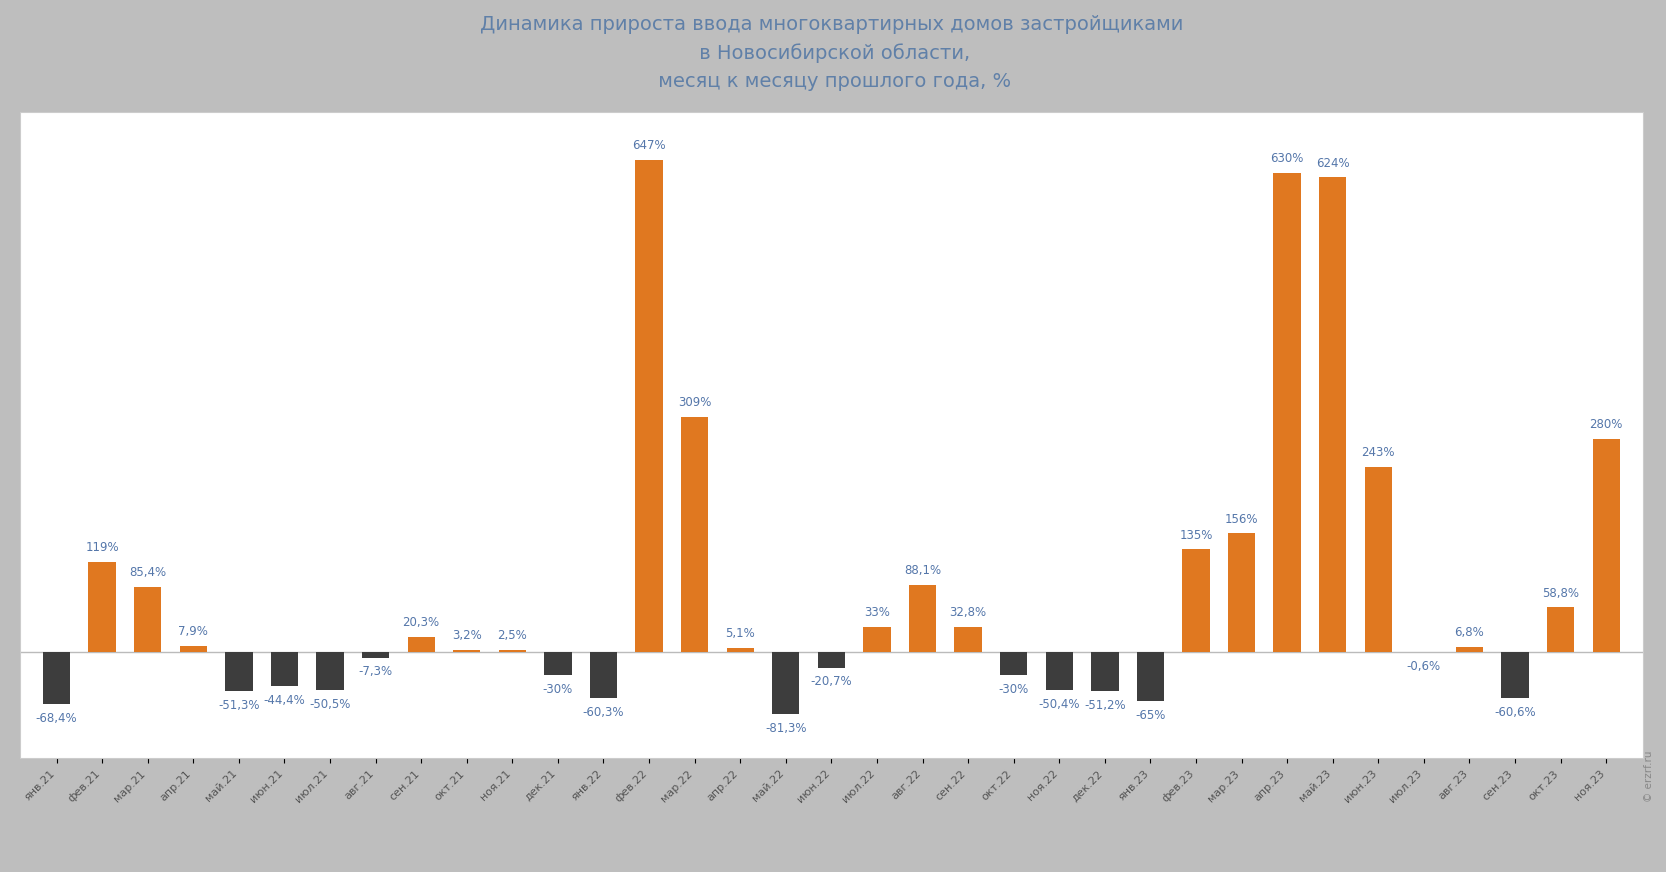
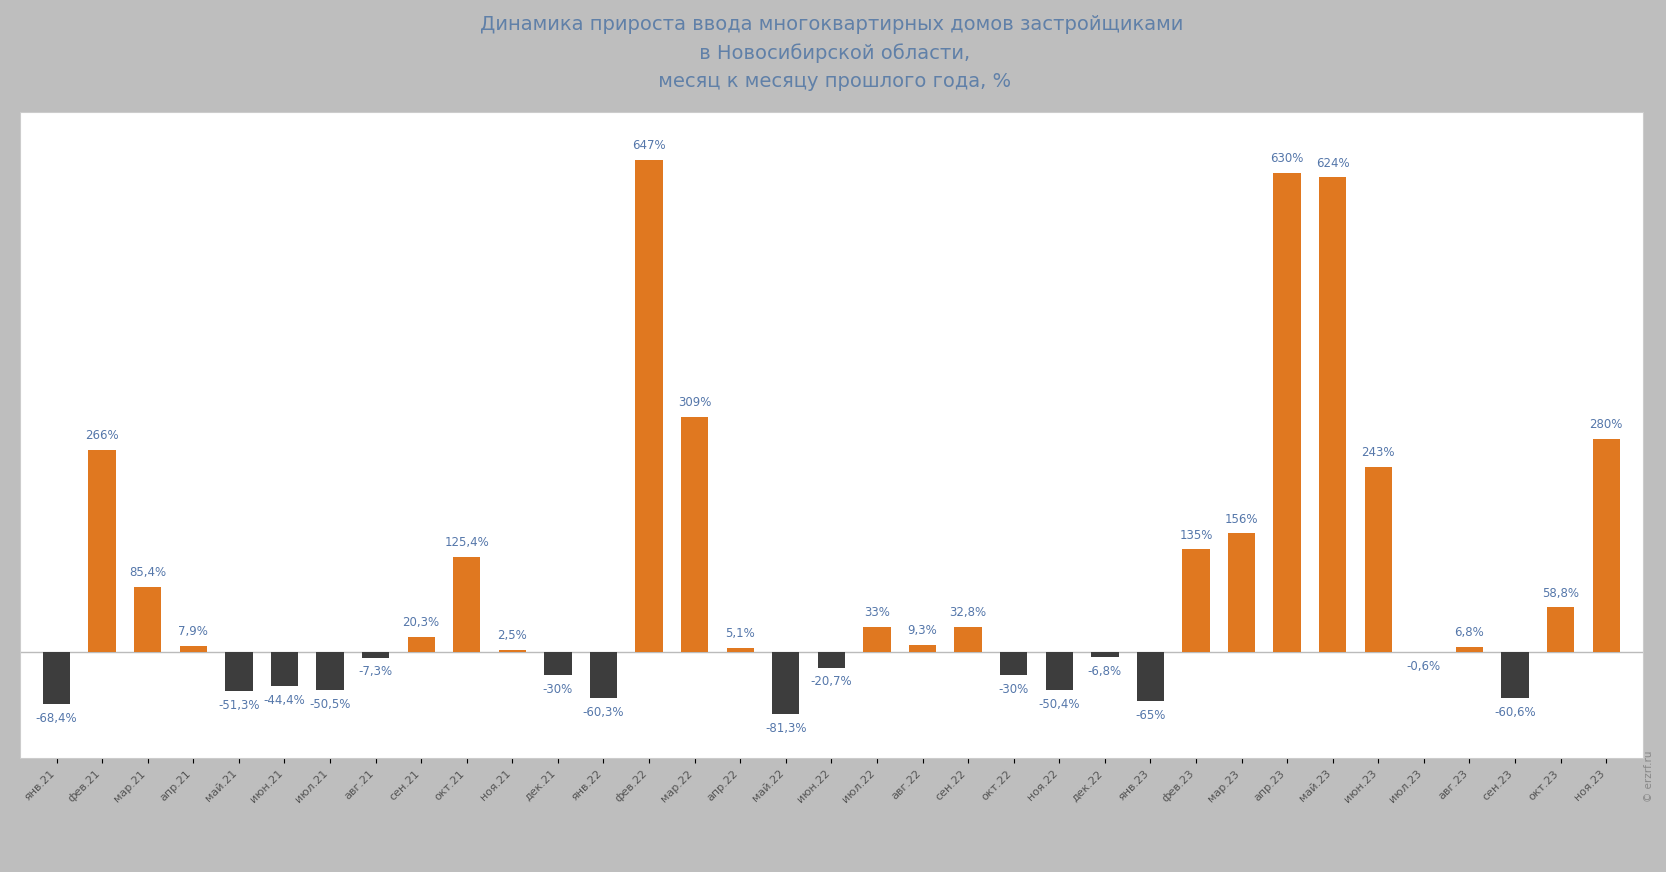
фев.21: 119% -> 266%
окт.21: 3,2% -> 125,4%
авг.22: 88,1% -> 9,3%
дек.22: -51,2% -> -6,8%
